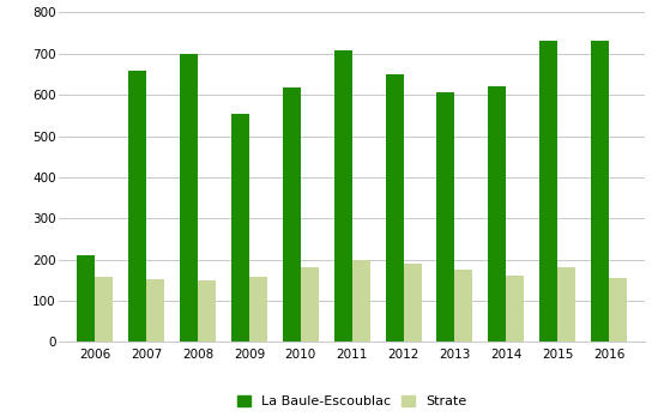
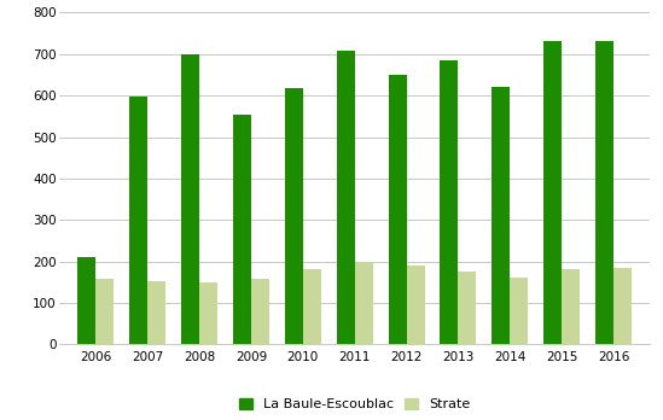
La Baule-Escoublac/2007: 660 -> 597
La Baule-Escoublac/2013: 605 -> 685
Strate/2016: 155 -> 184
